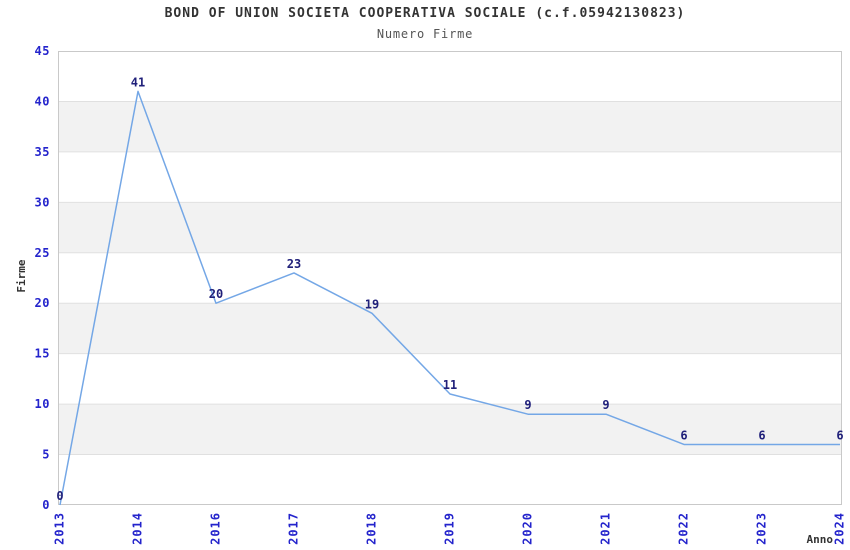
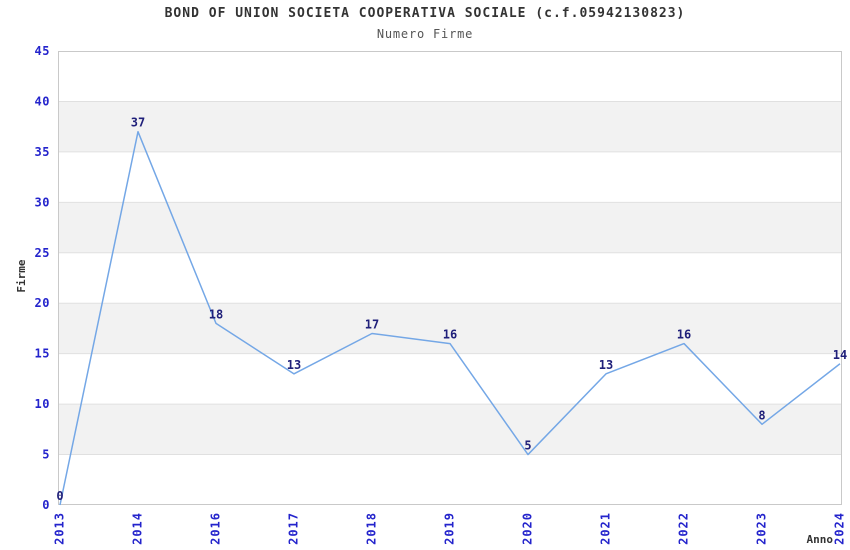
2014: 41 -> 37
2016: 20 -> 18
2017: 23 -> 13
2018: 19 -> 17
2019: 11 -> 16
2020: 9 -> 5
2021: 9 -> 13
2022: 6 -> 16
2023: 6 -> 8
2024: 6 -> 14
